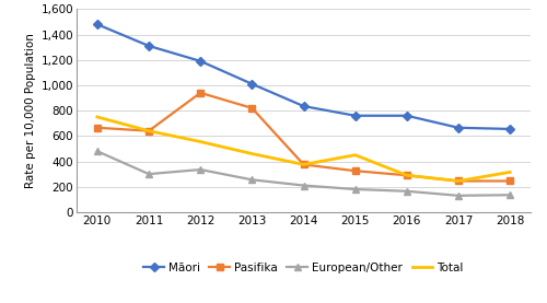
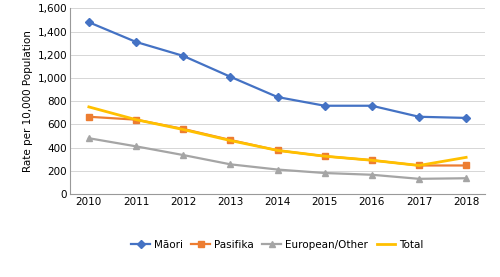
European/Other/2011: 300 -> 410
Pasifika/2012: 940 -> 560
Pasifika/2013: 820 -> 460
Total/2015: 450 -> 320
